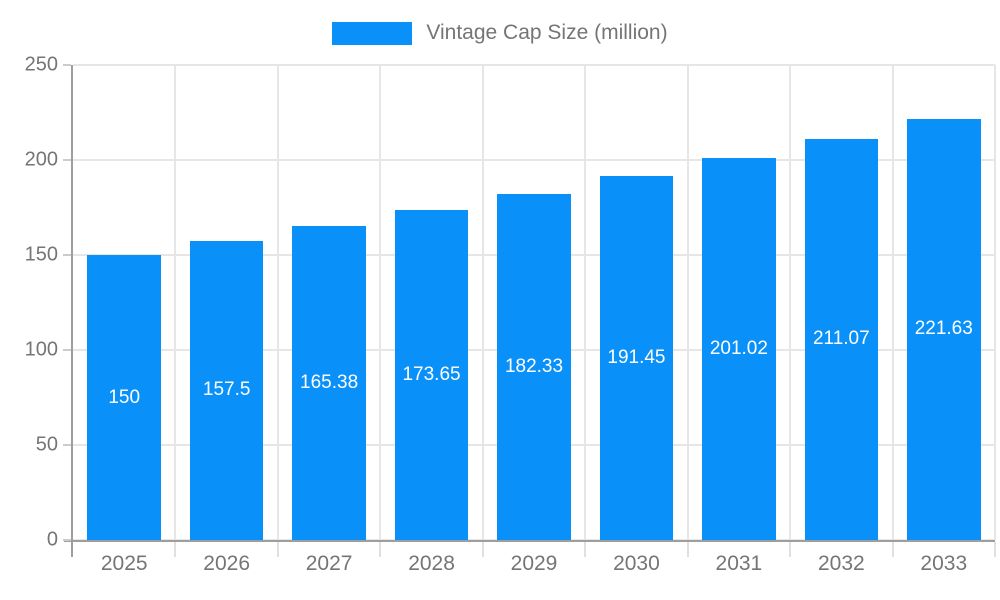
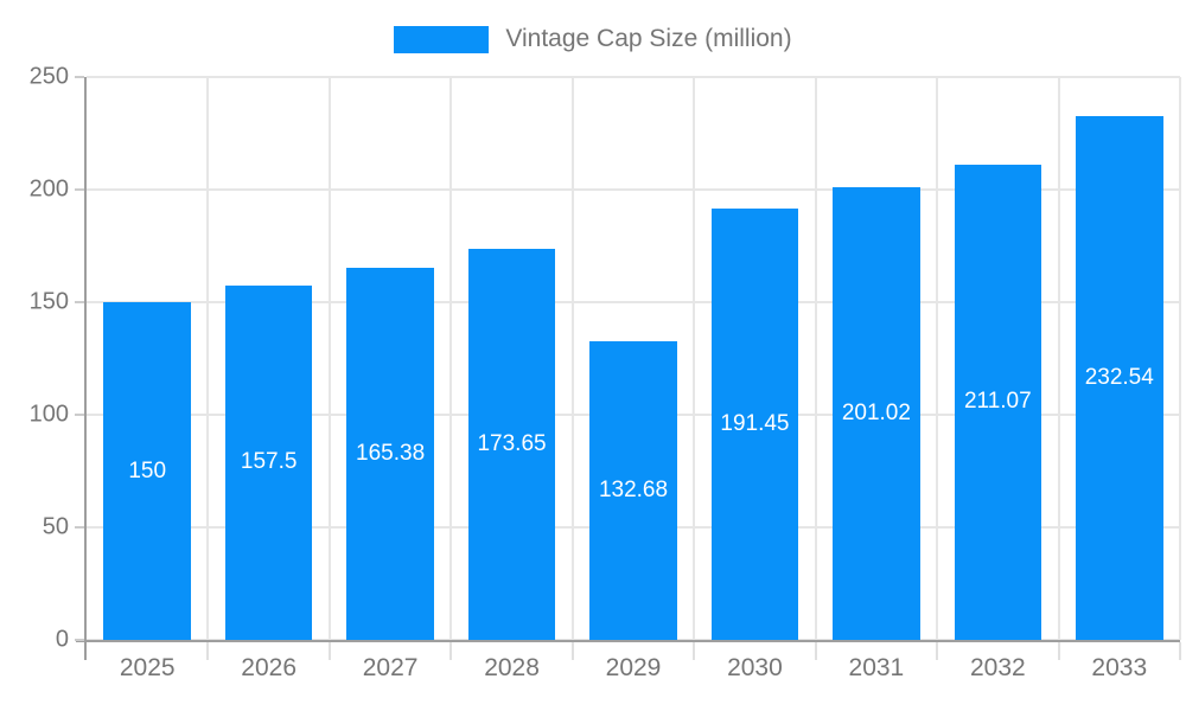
2029: 182.33 -> 132.68
2033: 221.63 -> 232.54
